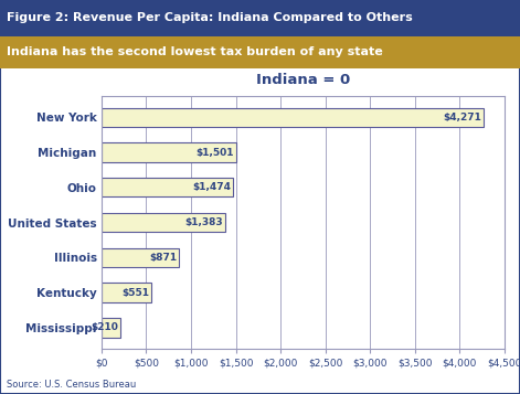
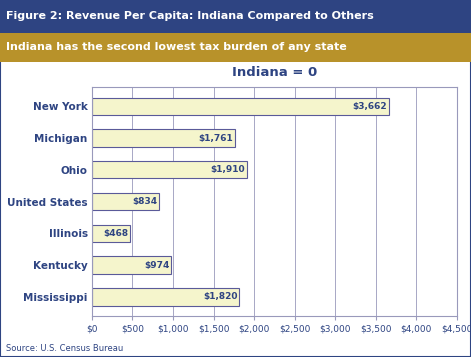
New York: $4,271 -> $3,662
Michigan: $1,501 -> $1,761
Ohio: $1,474 -> $1,910
United States: $1,383 -> $834
Illinois: $871 -> $468
Kentucky: $551 -> $974
Mississippi: $210 -> $1,820
